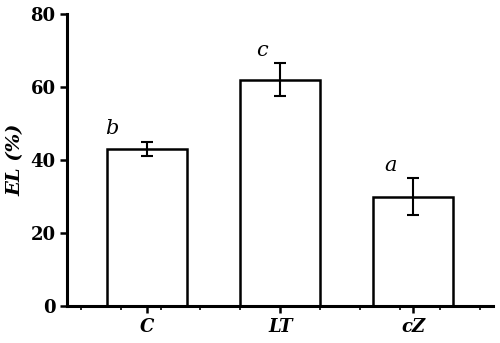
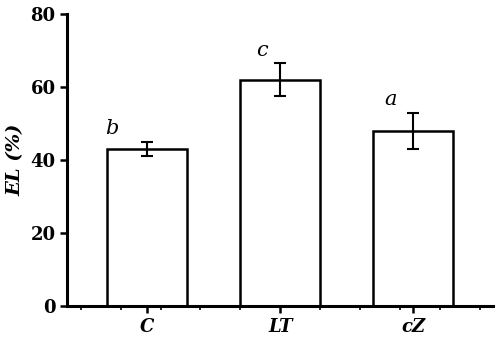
cZ: 30 -> 48
